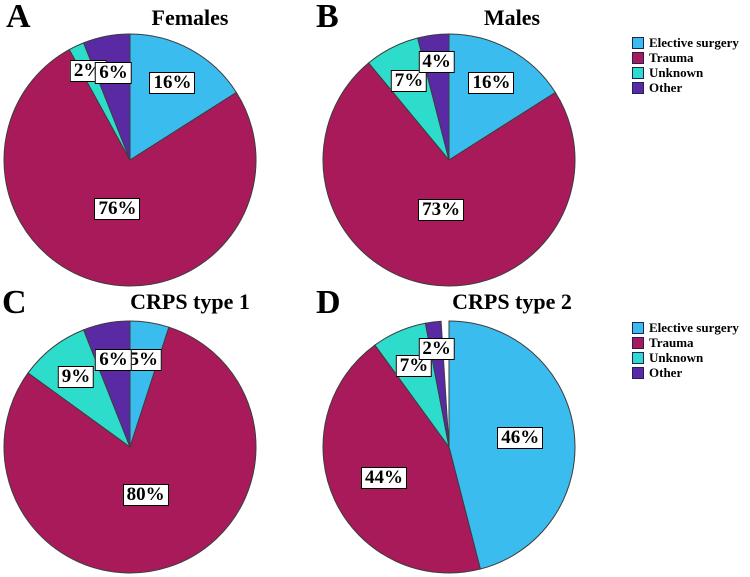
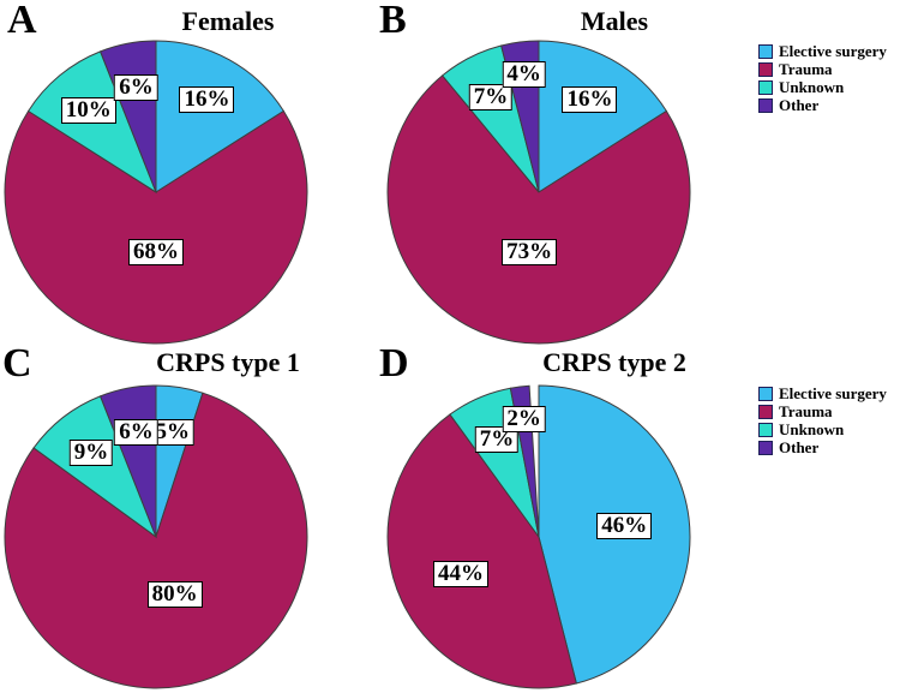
Females/Trauma: 76% -> 68%
Females/Unknown: 2% -> 10%
